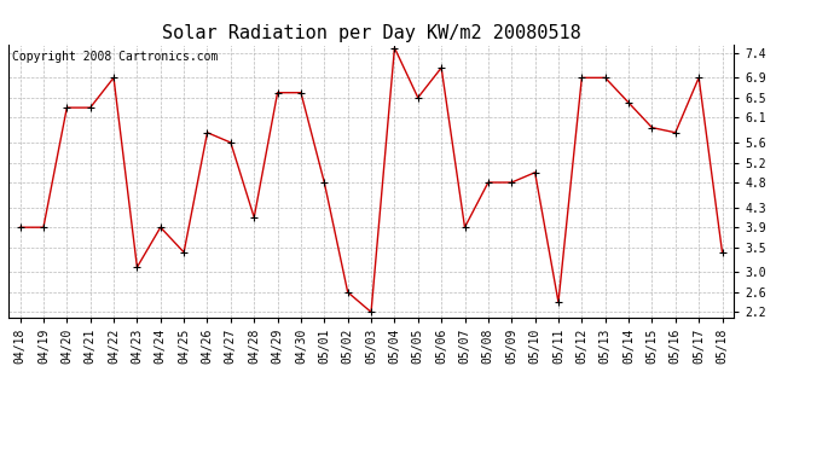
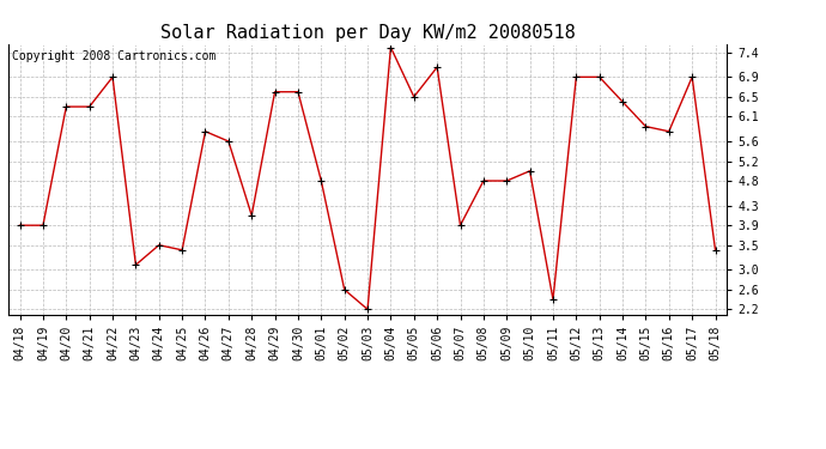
04/24: 3.9 -> 3.5
